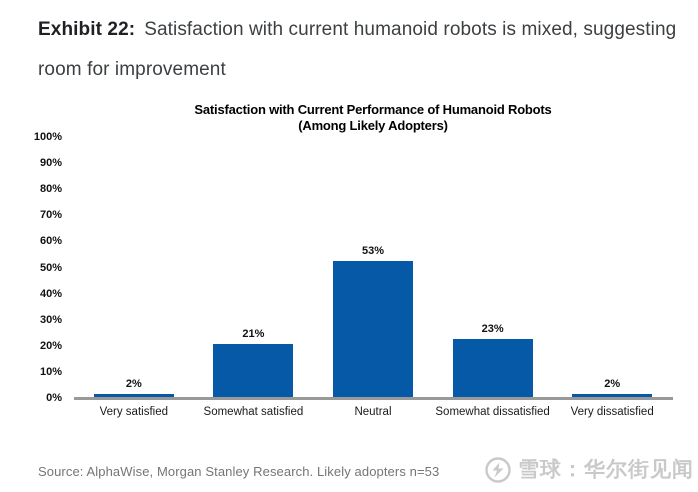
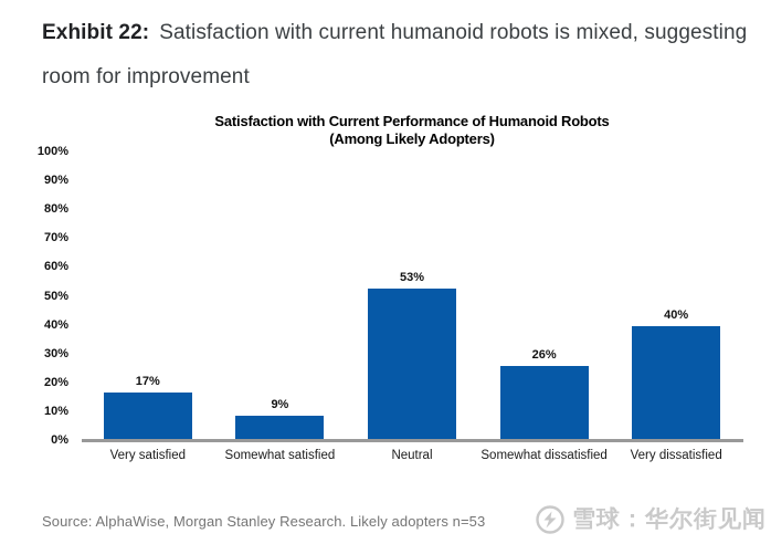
Very satisfied: 2% -> 17%
Somewhat satisfied: 21% -> 9%
Somewhat dissatisfied: 23% -> 26%
Very dissatisfied: 2% -> 40%
